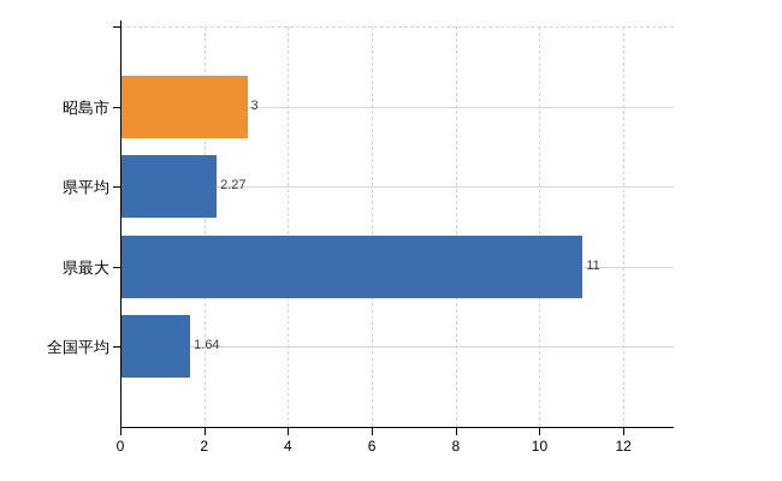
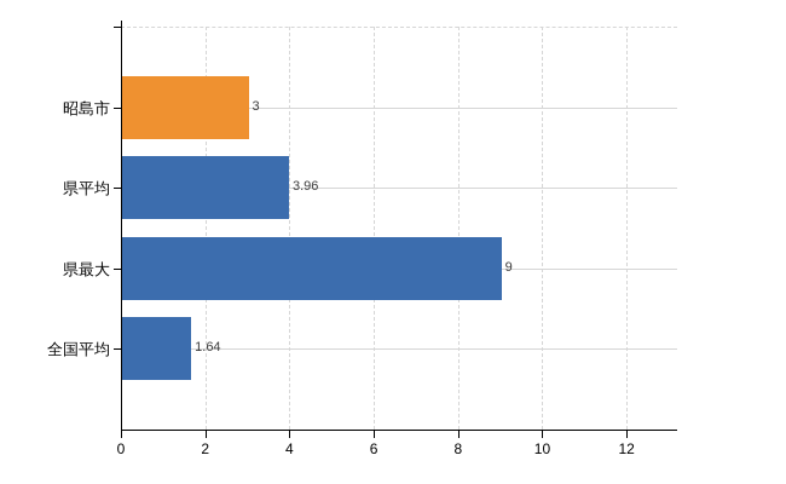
県平均: 2.27 -> 3.96
県最大: 11 -> 9
